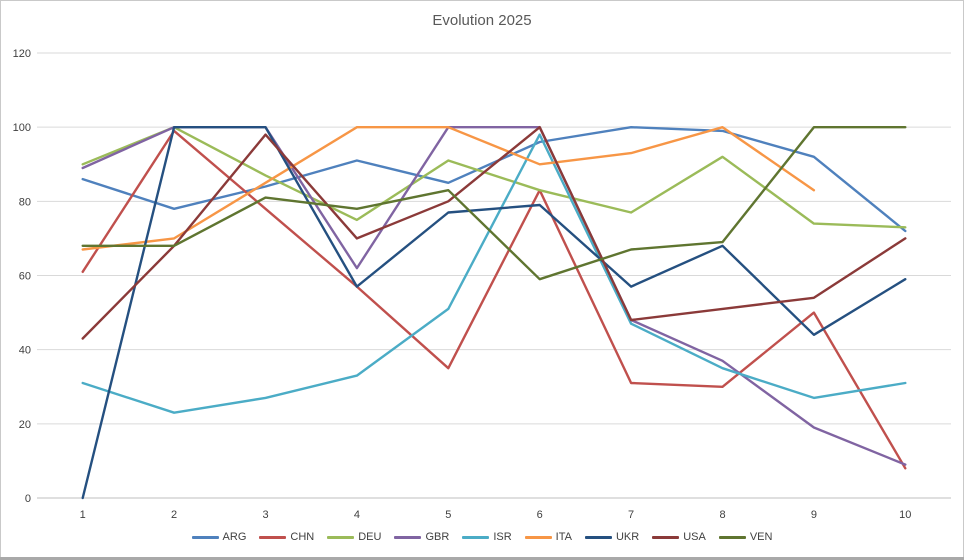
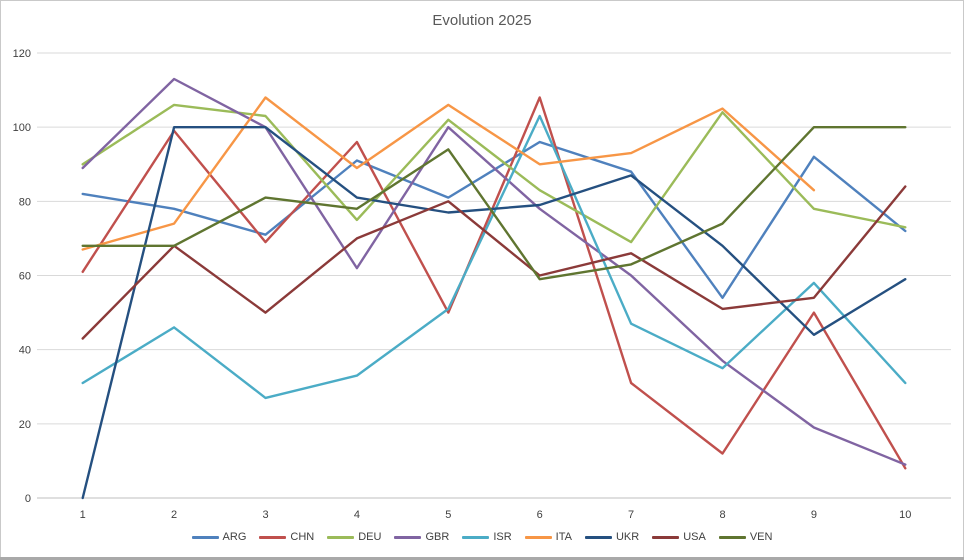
ARG/1: 86 -> 82
DEU/2: 100 -> 106
GBR/2: 100 -> 113
ISR/2: 23 -> 46
ITA/2: 70 -> 74
ARG/3: 84 -> 71
CHN/3: 78 -> 69
DEU/3: 87 -> 103
ITA/3: 85 -> 108
USA/3: 98 -> 50
CHN/4: 57 -> 96
ITA/4: 100 -> 89
UKR/4: 57 -> 81
ARG/5: 85 -> 81
CHN/5: 35 -> 50
DEU/5: 91 -> 102
ITA/5: 100 -> 106
VEN/5: 83 -> 94
CHN/6: 83 -> 108
GBR/6: 100 -> 78
ISR/6: 98 -> 103
USA/6: 100 -> 60
ARG/7: 100 -> 88
DEU/7: 77 -> 69
GBR/7: 48 -> 60
UKR/7: 57 -> 87
USA/7: 48 -> 66
VEN/7: 67 -> 63
ARG/8: 99 -> 54
CHN/8: 30 -> 12
DEU/8: 92 -> 104
ITA/8: 100 -> 105
VEN/8: 69 -> 74
DEU/9: 74 -> 78
ISR/9: 27 -> 58
USA/10: 70 -> 84
